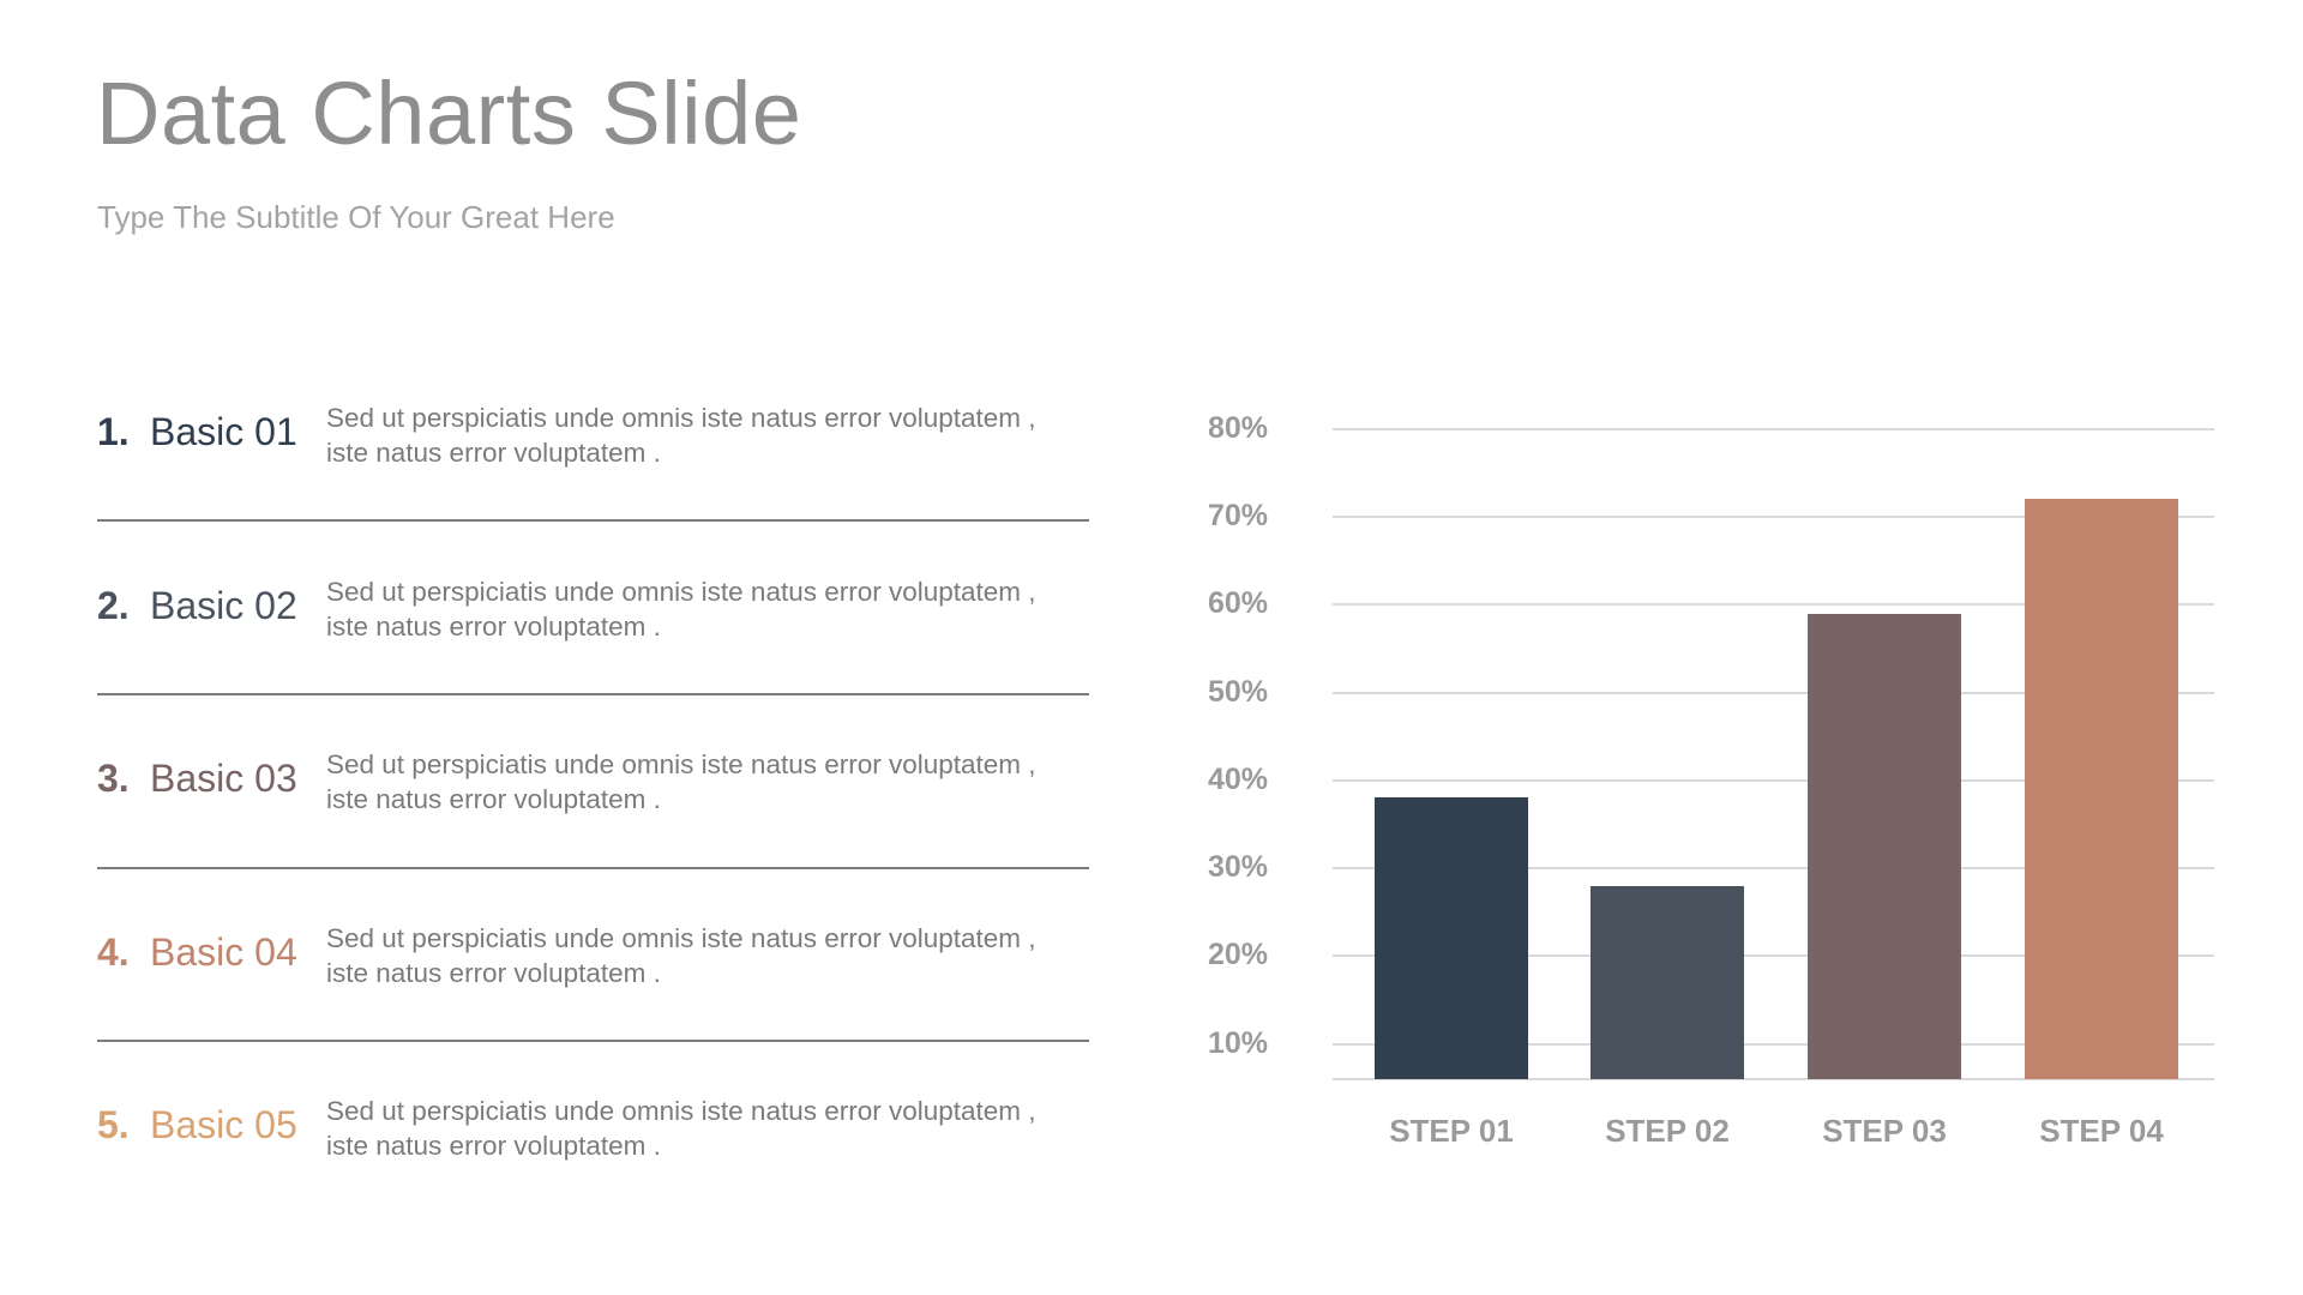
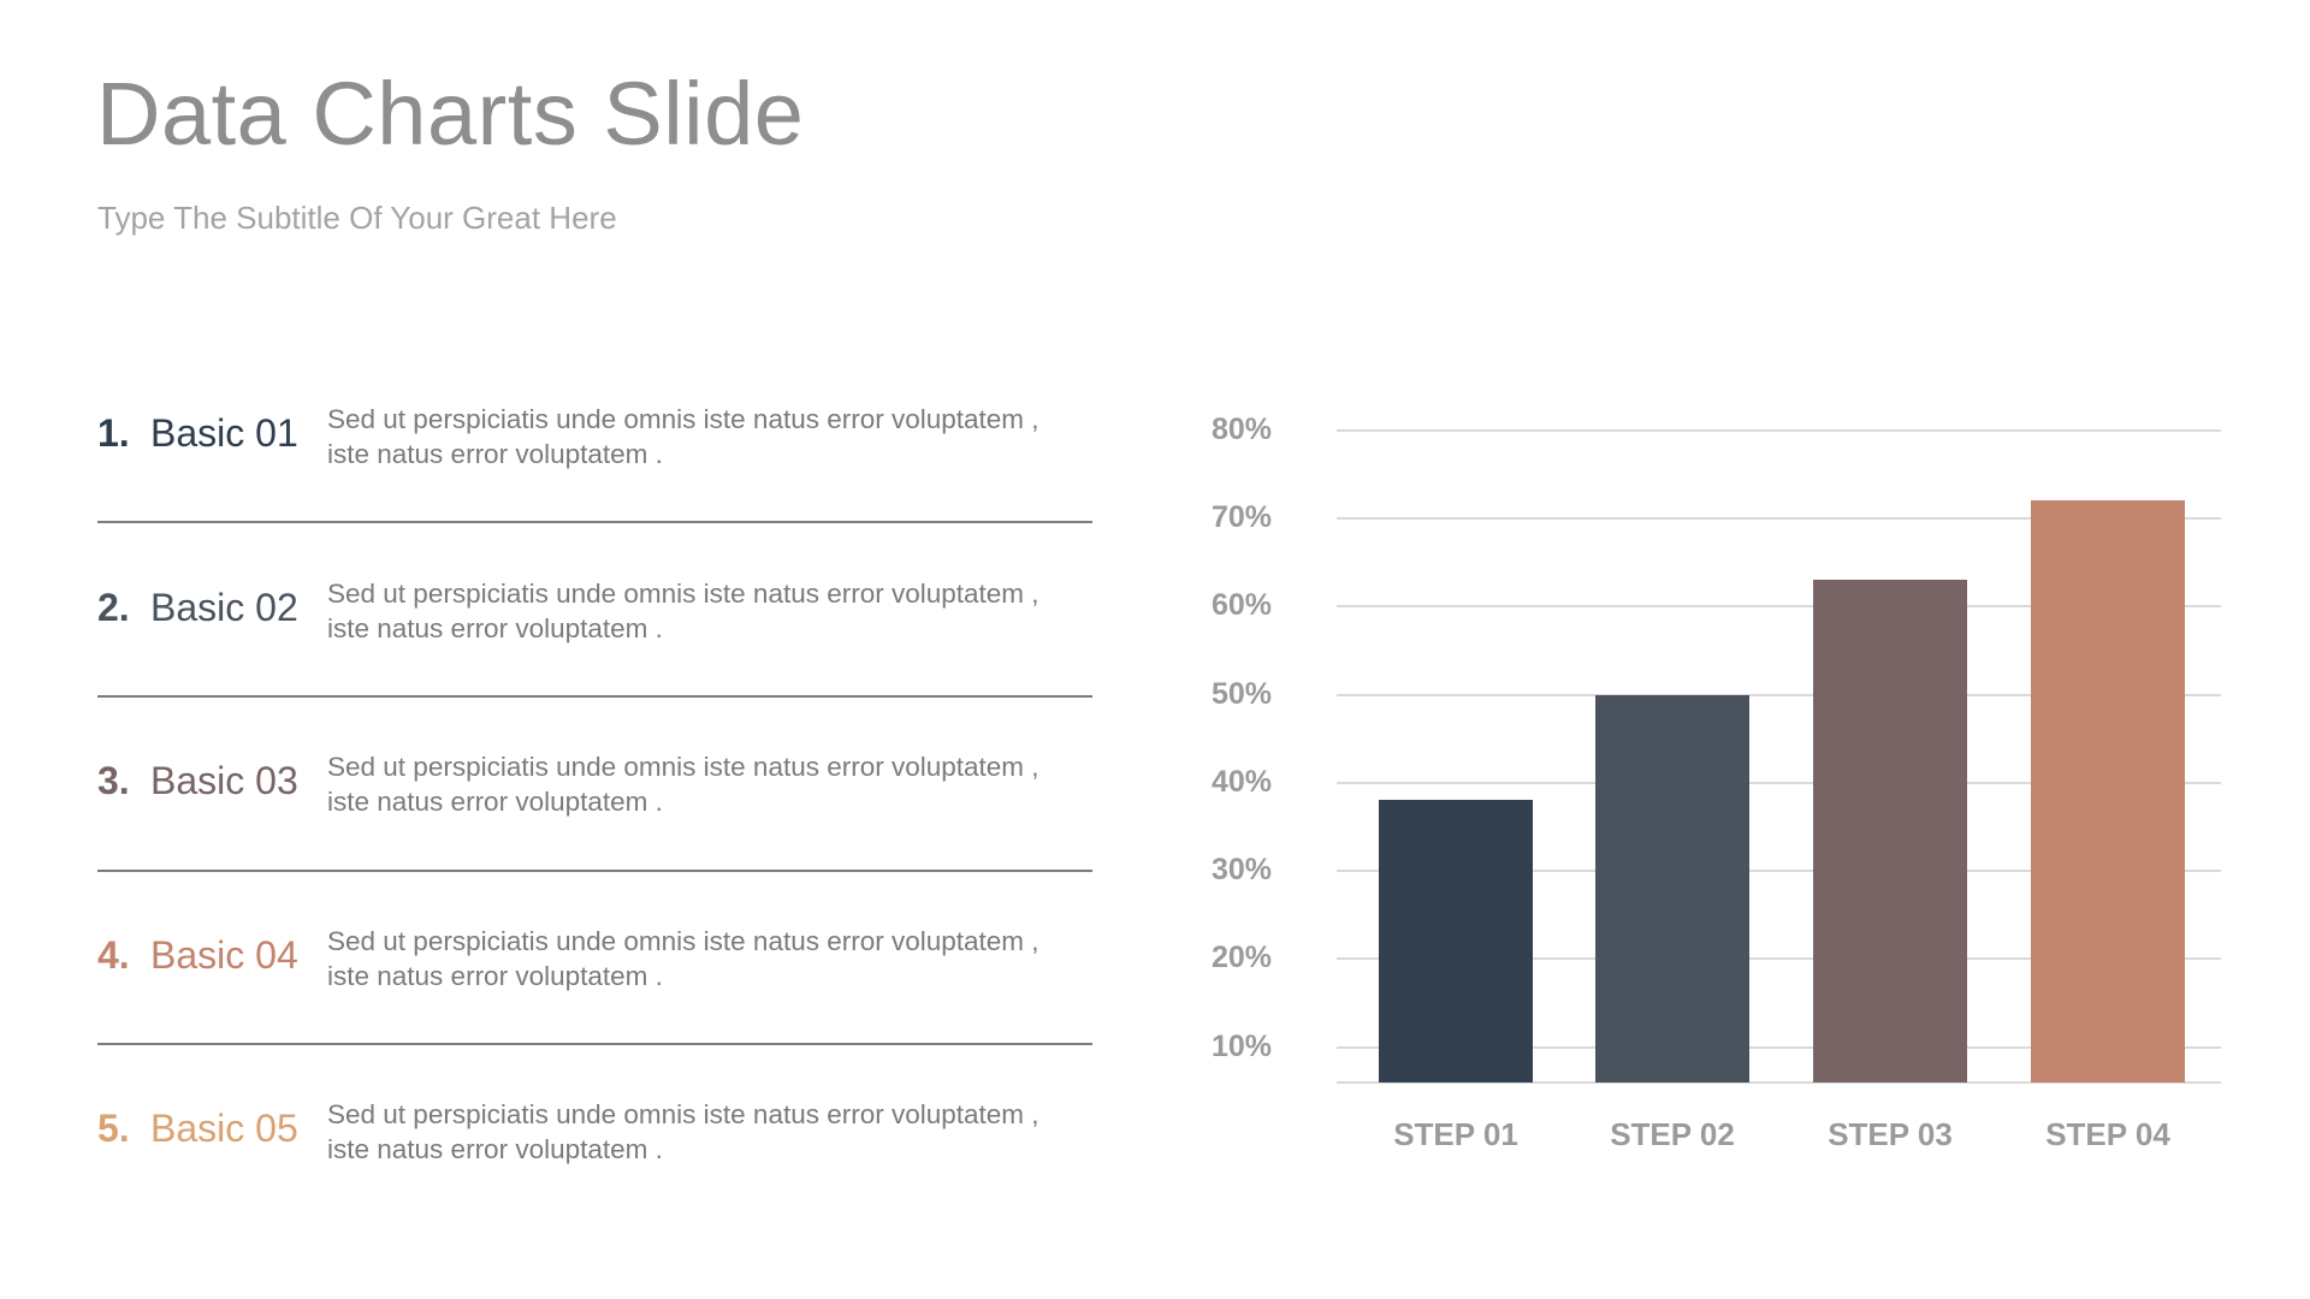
STEP 02: 28% -> 50%
STEP 03: 59% -> 63%
